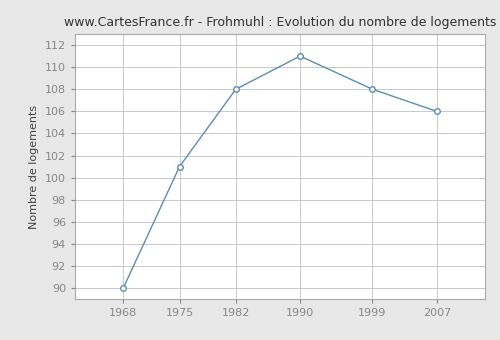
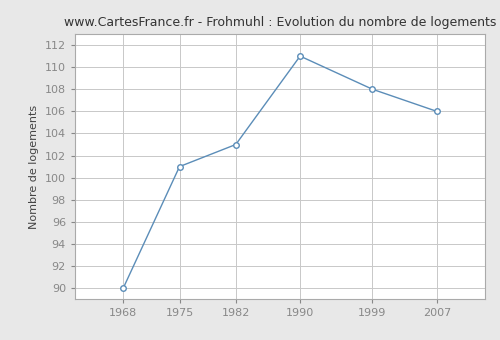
1982: 108 -> 103
